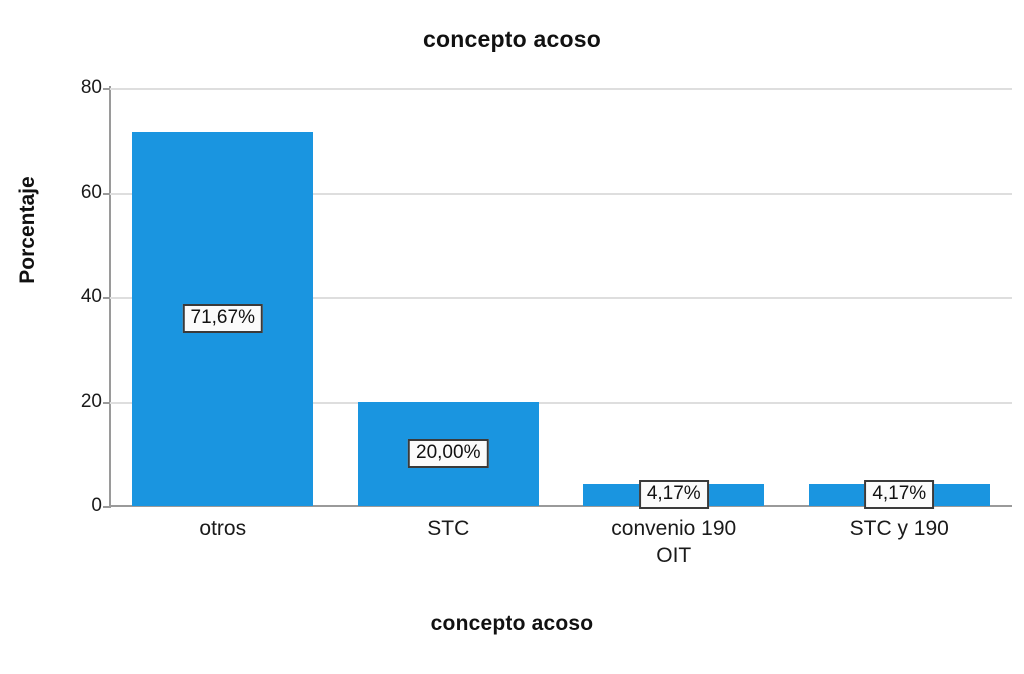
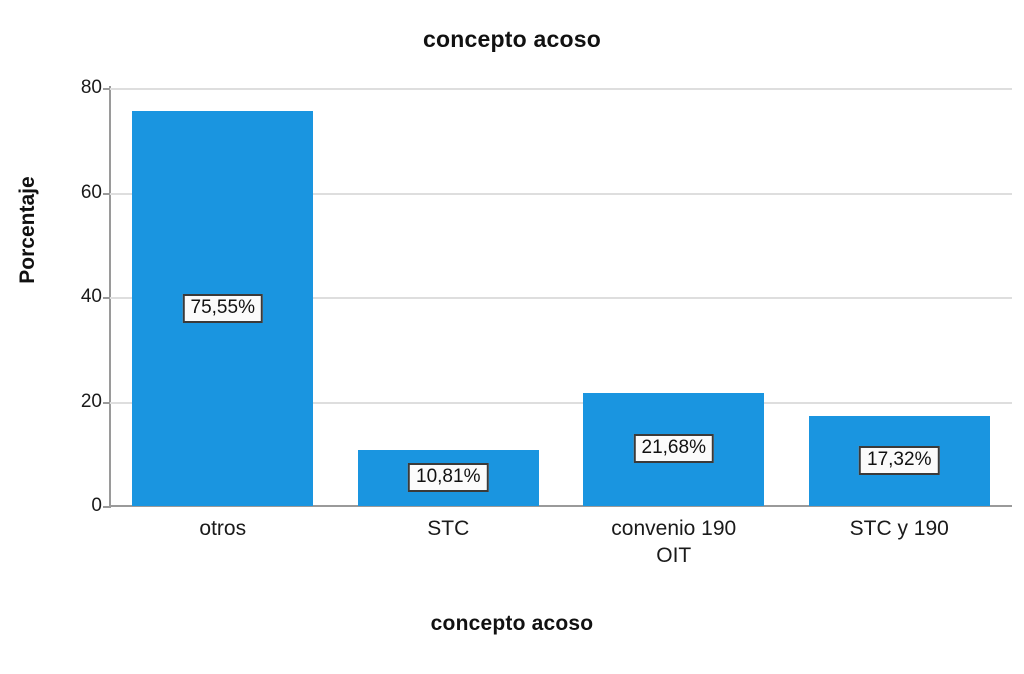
otros: 71,67% -> 75,55%
STC: 20,00% -> 10,81%
convenio 190 OIT: 4,17% -> 21,68%
STC y 190: 4,17% -> 17,32%
